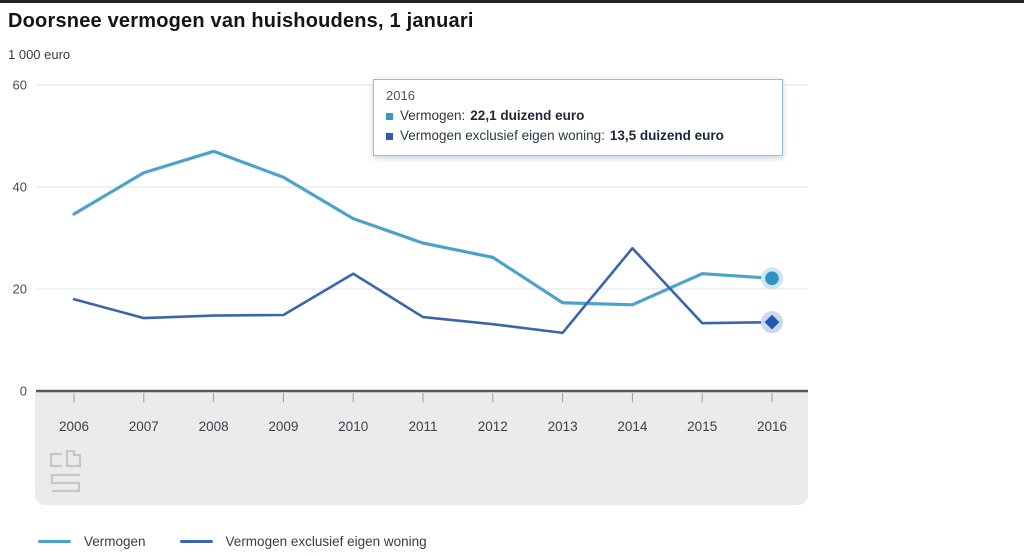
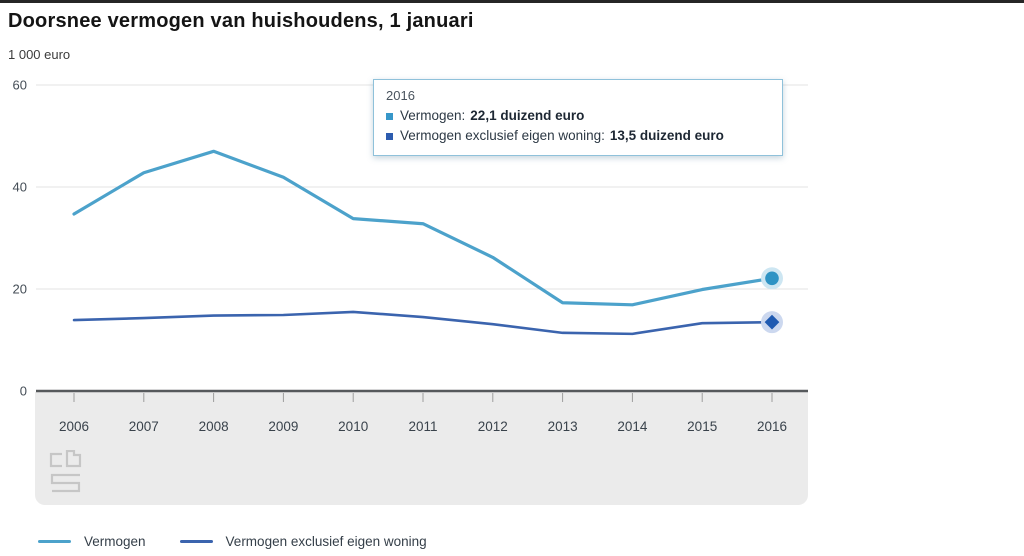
Vermogen exclusief eigen woning/2006: 18 -> 14
Vermogen exclusief eigen woning/2010: 23 -> 16
Vermogen/2011: 29 -> 33
Vermogen exclusief eigen woning/2014: 28 -> 11
Vermogen/2015: 23 -> 20
